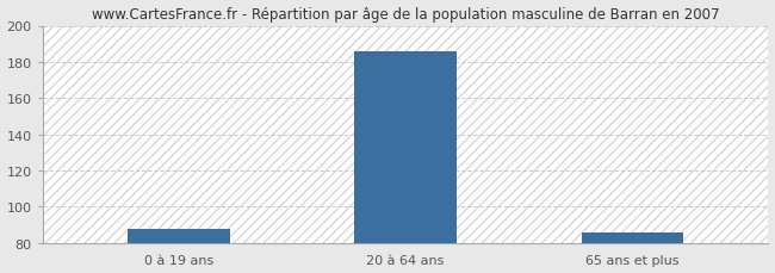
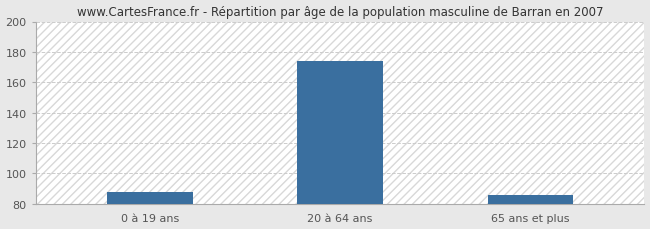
20 à 64 ans: 186 -> 174
